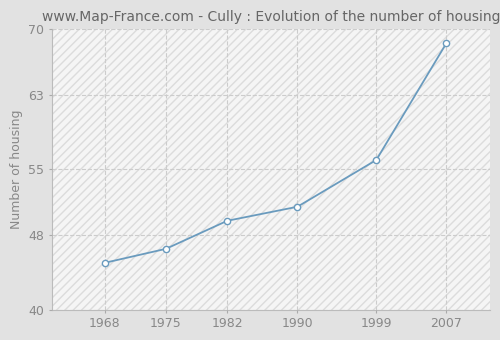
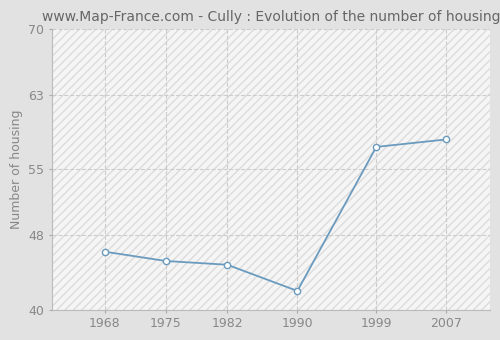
1968: 45.0 -> 46.2
1975: 46.5 -> 45.2
1982: 49.5 -> 44.8
1990: 51.0 -> 42.0
1999: 56.0 -> 57.4
2007: 68.5 -> 58.2
